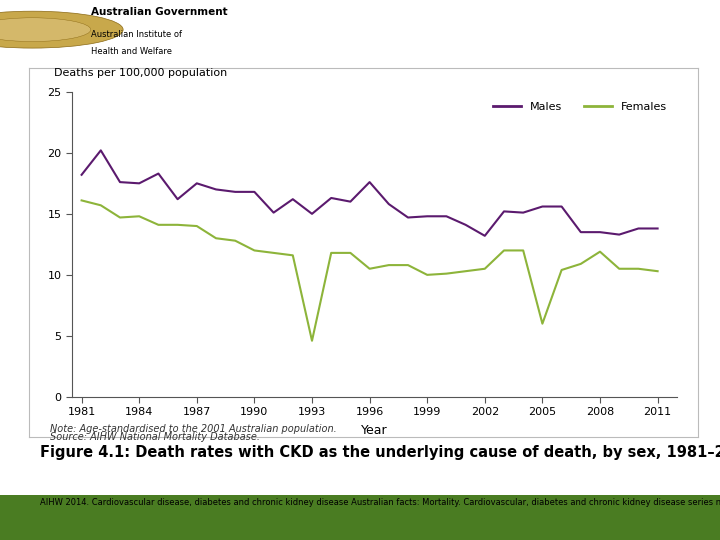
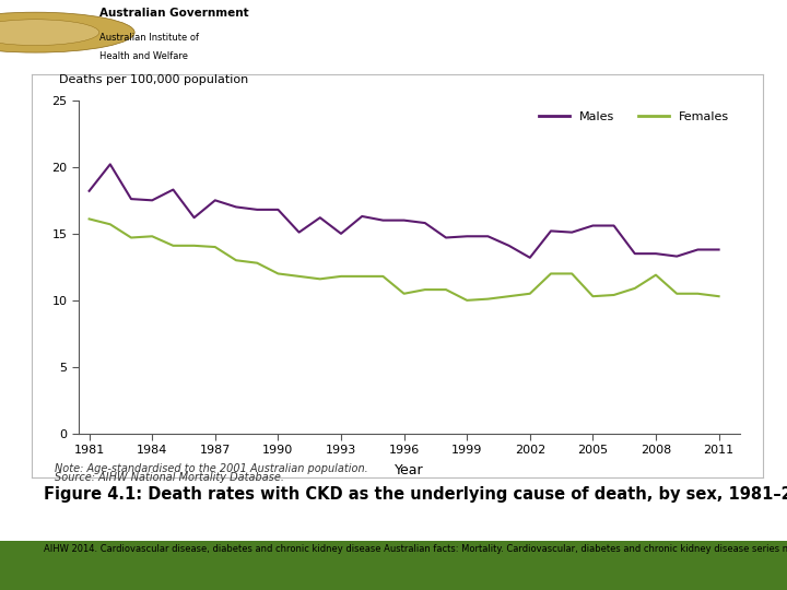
Females/1993: 4.6 -> 11.8
Males/1996: 17.6 -> 16.0
Females/2005: 6.0 -> 10.3
